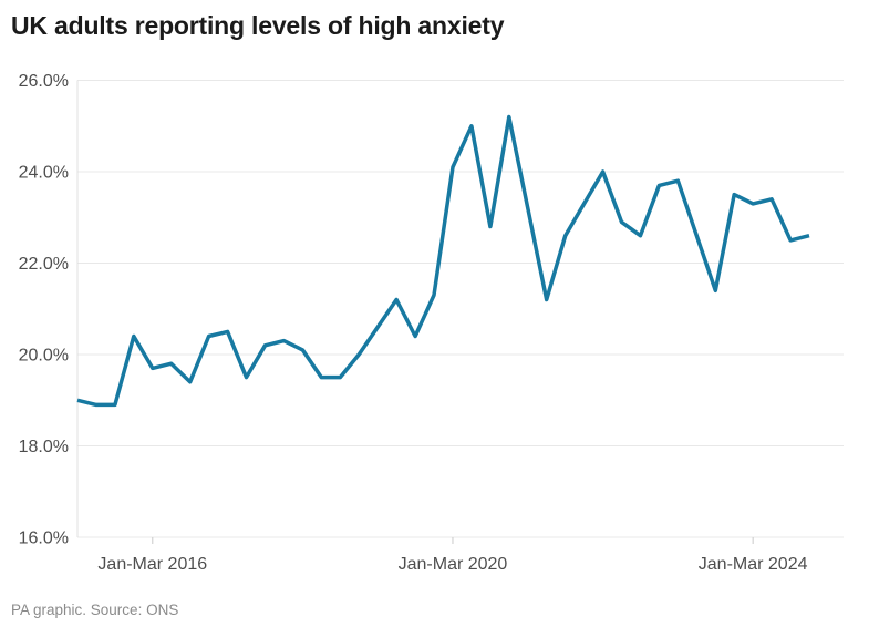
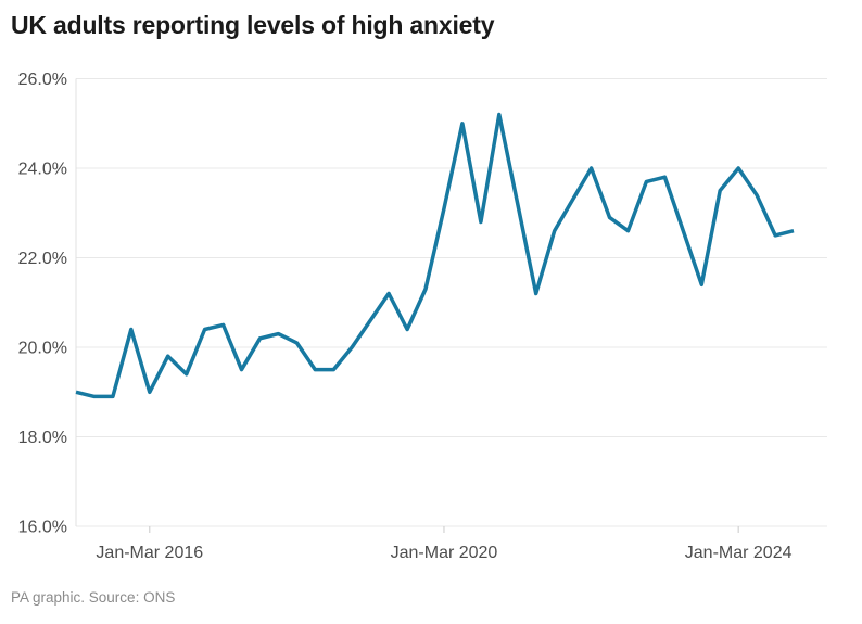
Jan-Mar 2016: 19.7% -> 19.0%
Jan-Mar 2020: 24.1% -> 23.1%
Jan-Mar 2024: 23.3% -> 24.0%
